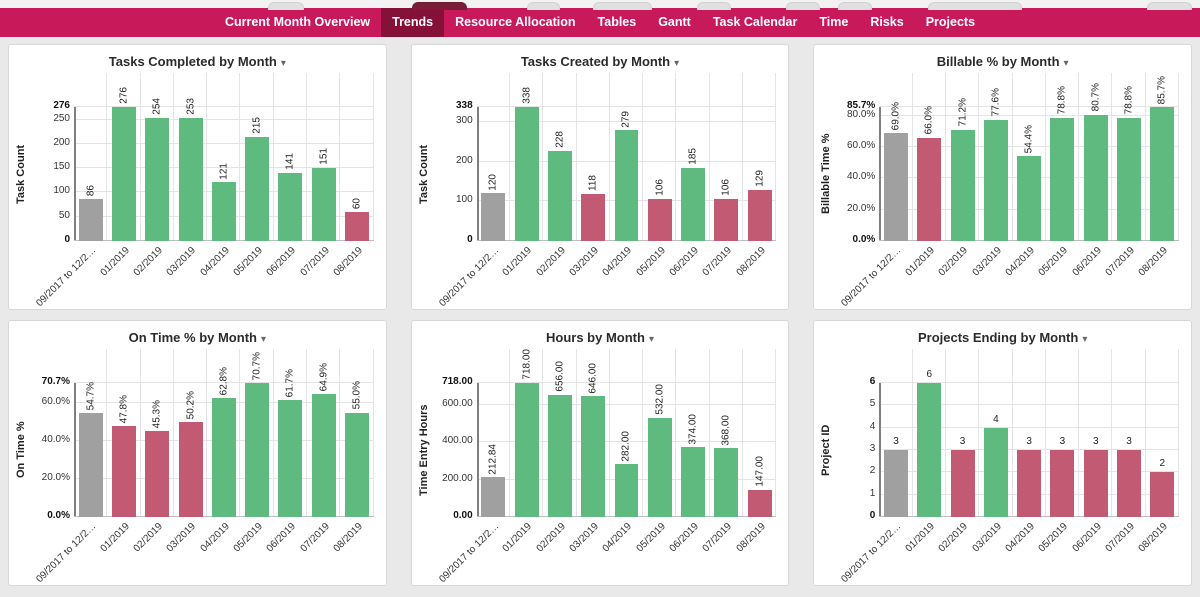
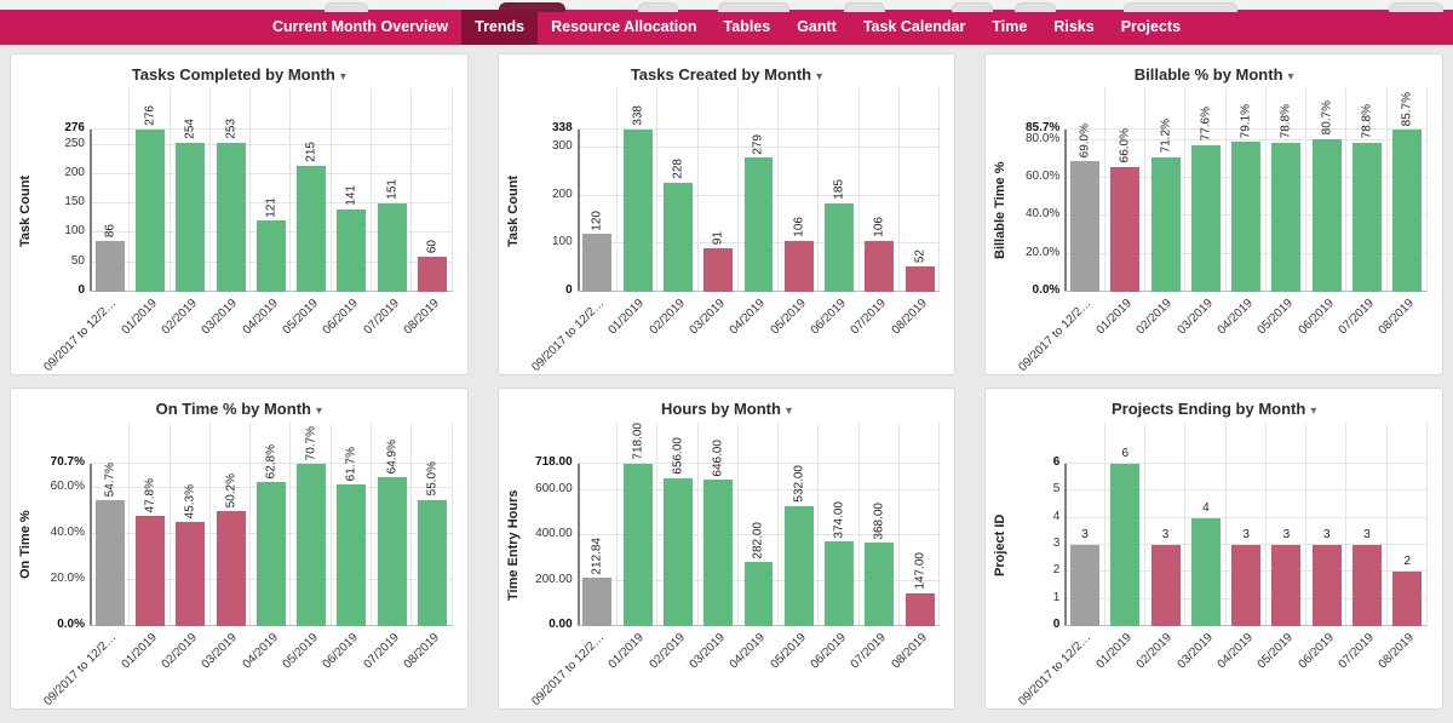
Tasks Created by Month/03/2019: 118 -> 91
Tasks Created by Month/08/2019: 129 -> 52
Billable % by Month/04/2019: 54.4% -> 79.1%
